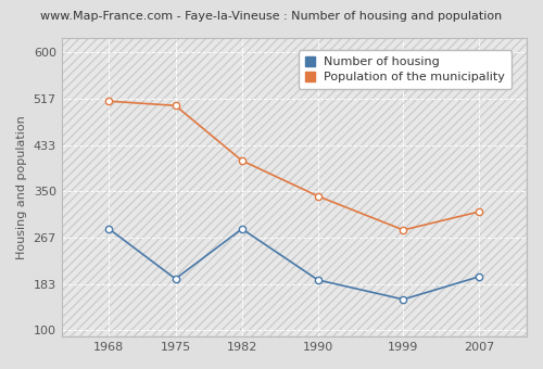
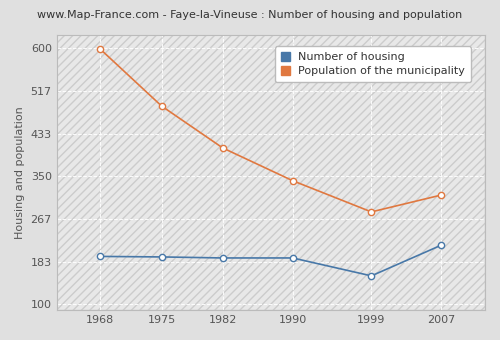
Number of housing/1968: 282 -> 193
Population of the municipality/1968: 512 -> 598
Population of the municipality/1975: 504 -> 487
Number of housing/1982: 282 -> 190
Number of housing/2007: 196 -> 215
